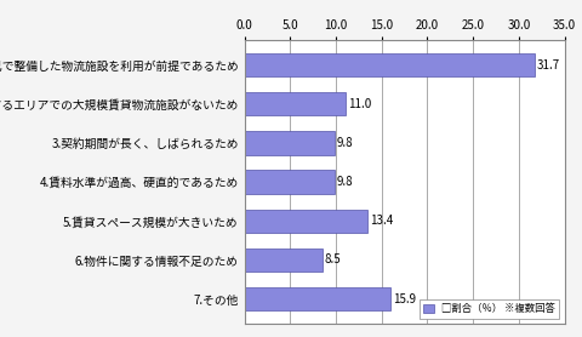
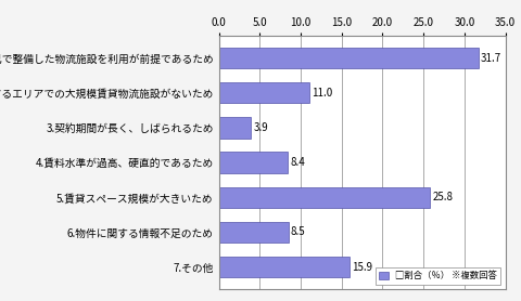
3.契約期間が長く、しばられるため: 9.8 -> 3.9
4.賃料水準が過高、硬直的であるため: 9.8 -> 8.4
5.賃貸スペース規模が大きいため: 13.4 -> 25.8
